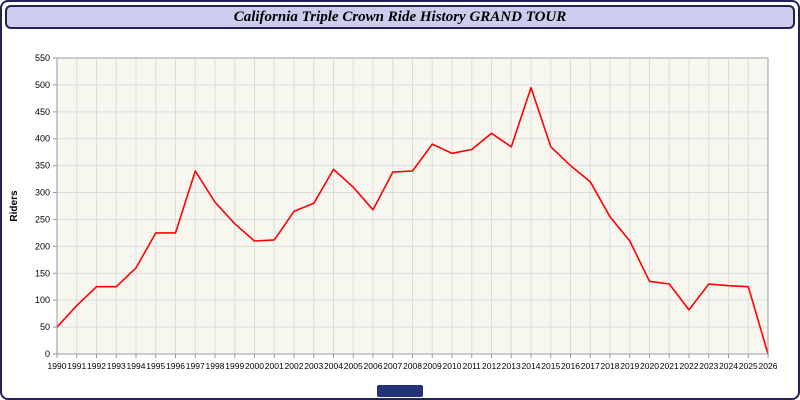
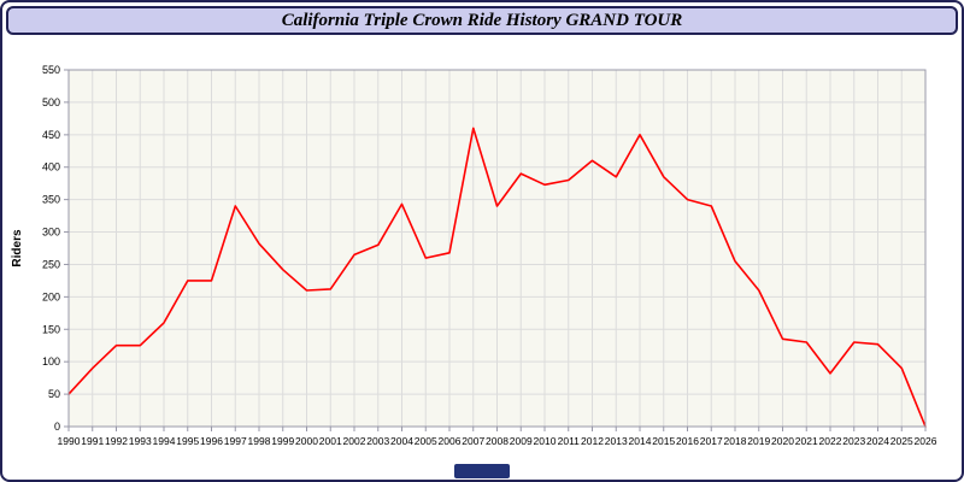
2005: 310 -> 260
2007: 340 -> 460
2014: 500 -> 450
2017: 320 -> 340
2025: 120 -> 90
